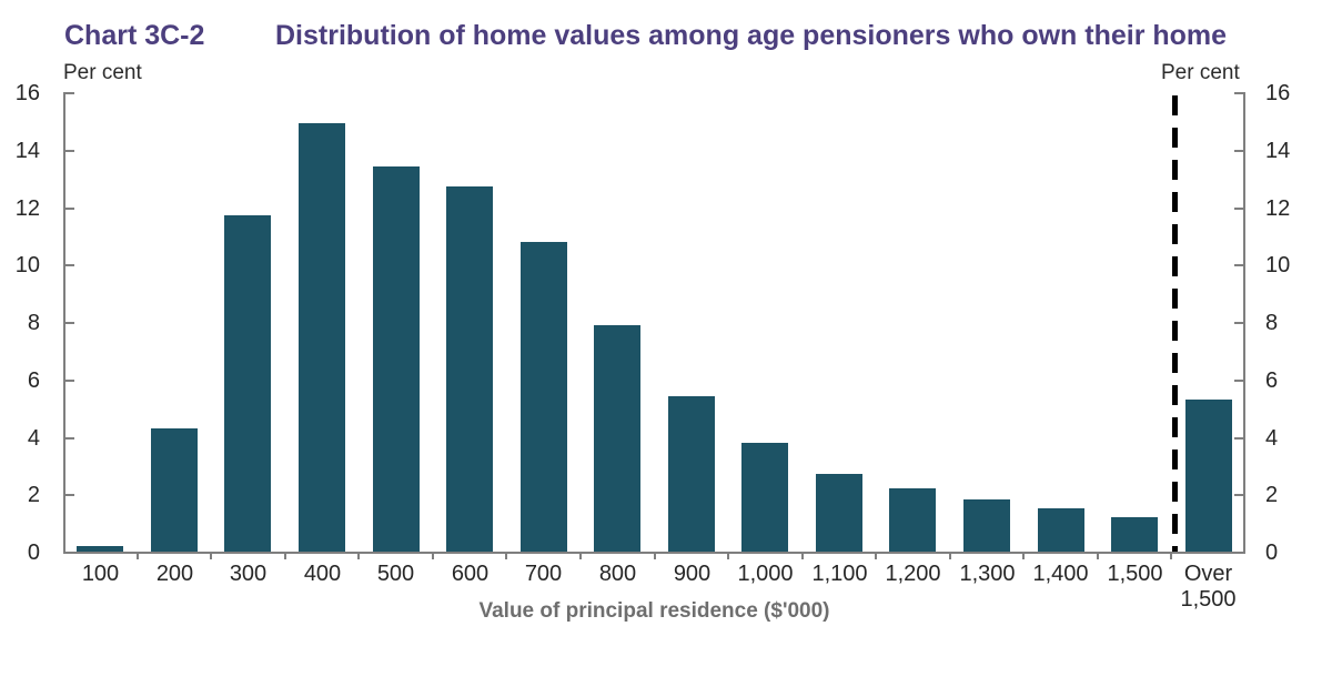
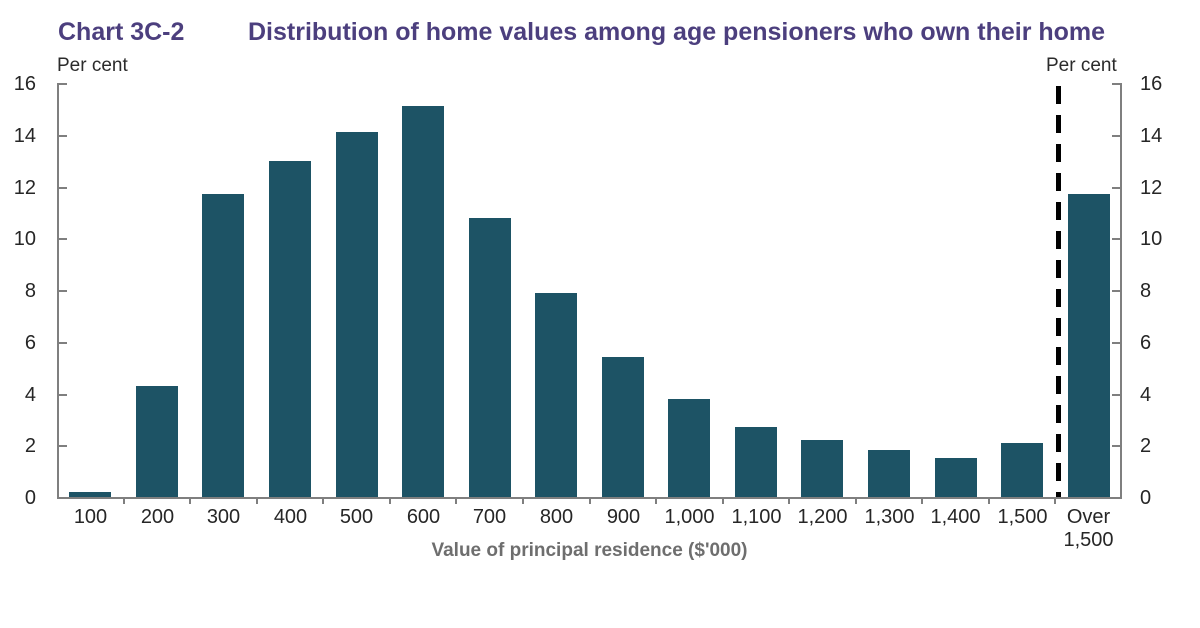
400: 14.9 -> 13.0
500: 13.4 -> 14.1
600: 12.7 -> 15.1
1,500: 1.2 -> 2.1
Over 1,500: 5.3 -> 11.7
